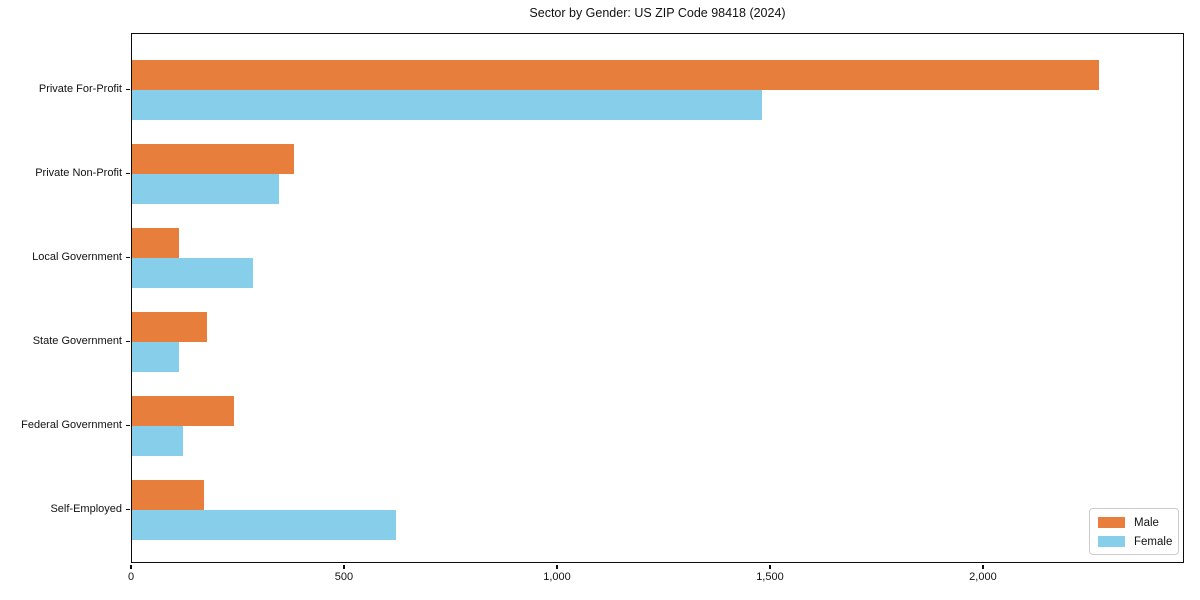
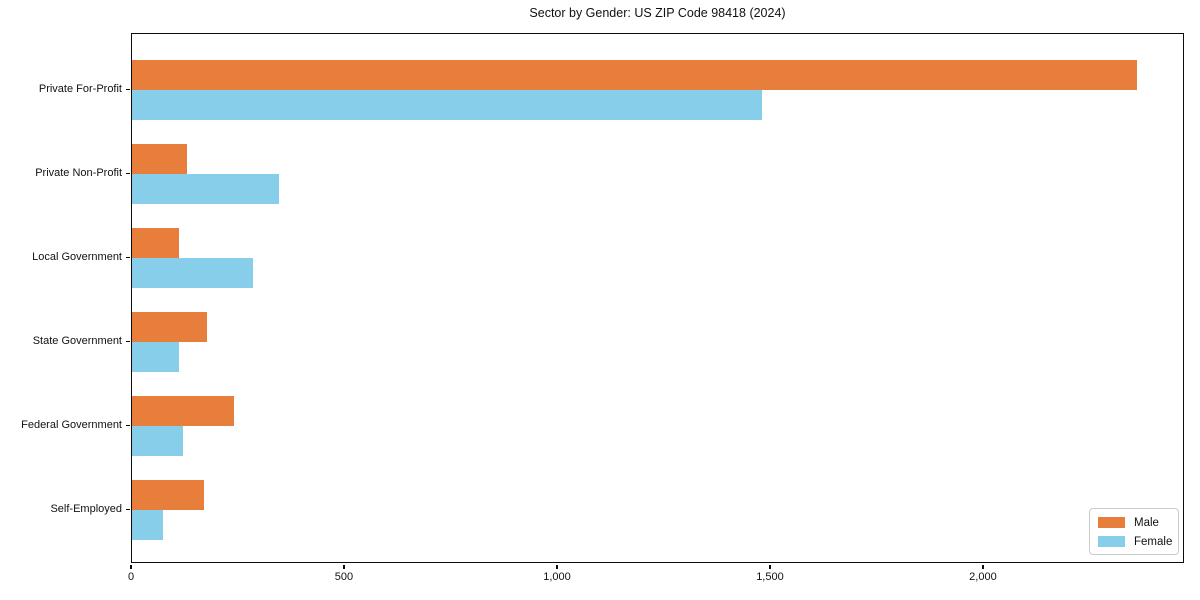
Male/Private For-Profit: 2270 -> 2360
Male/Private Non-Profit: 380 -> 130
Female/Self-Employed: 620 -> 70
